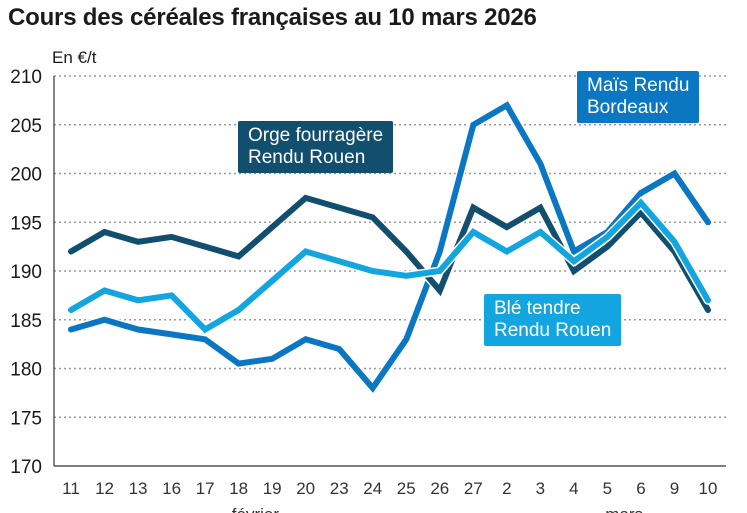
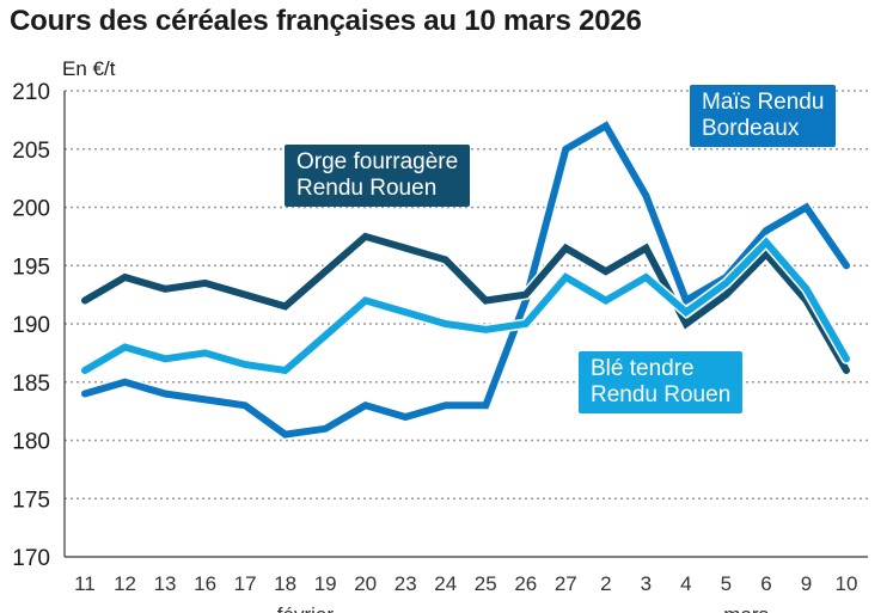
Blé tendre Rendu Rouen/17: 184 -> 186
Maïs Rendu Bordeaux/24: 178 -> 183
Orge fourragère Rendu Rouen/26: 188 -> 192
